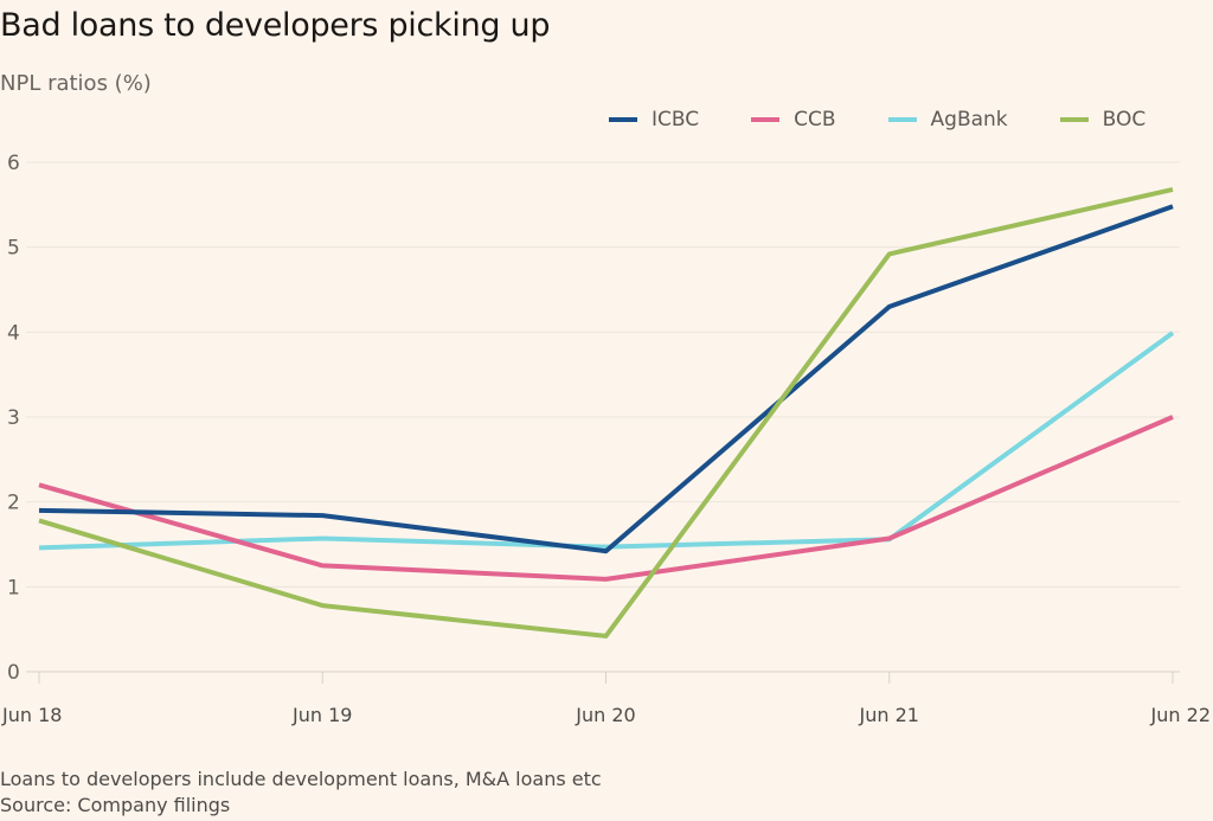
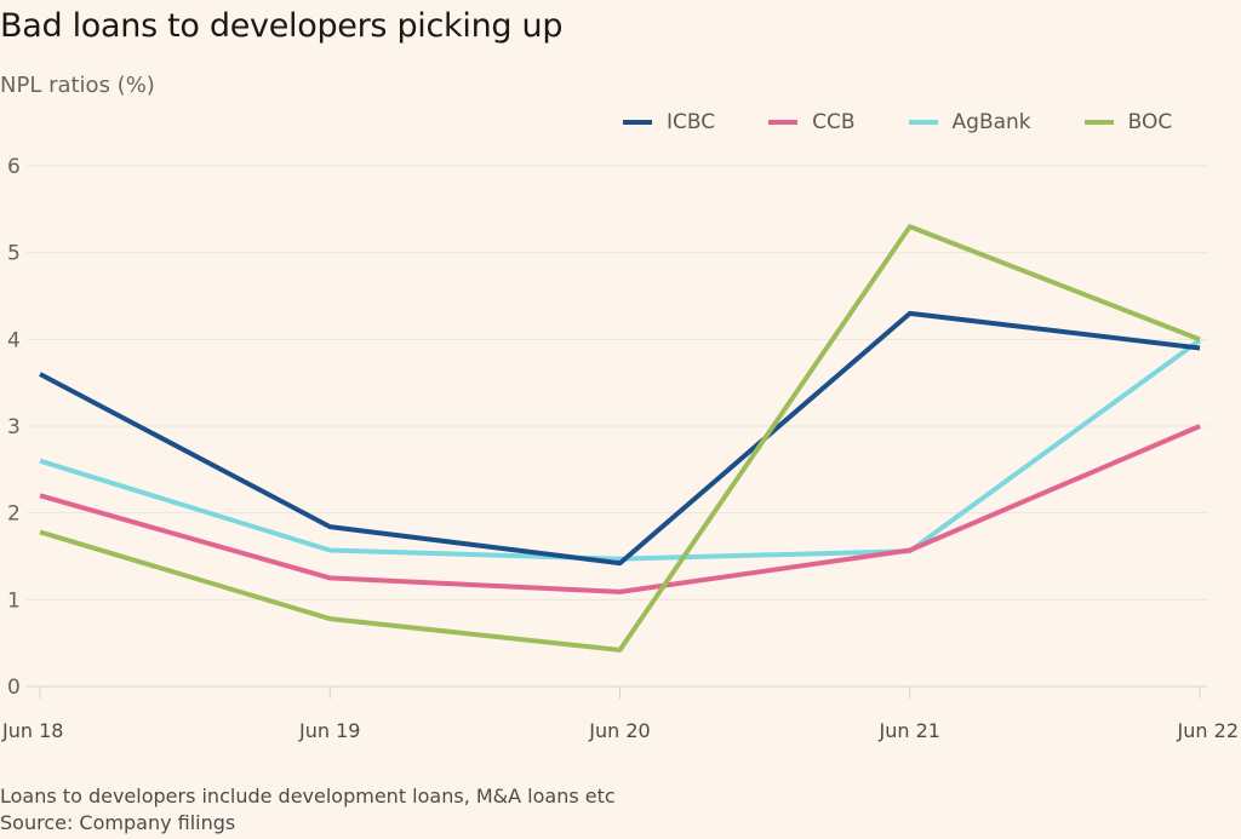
ICBC/Jun 18: 1.9 -> 3.6
AgBank/Jun 18: 1.5 -> 2.6
BOC/Jun 21: 4.9 -> 5.3
ICBC/Jun 22: 5.5 -> 3.9
BOC/Jun 22: 5.7 -> 4.0
